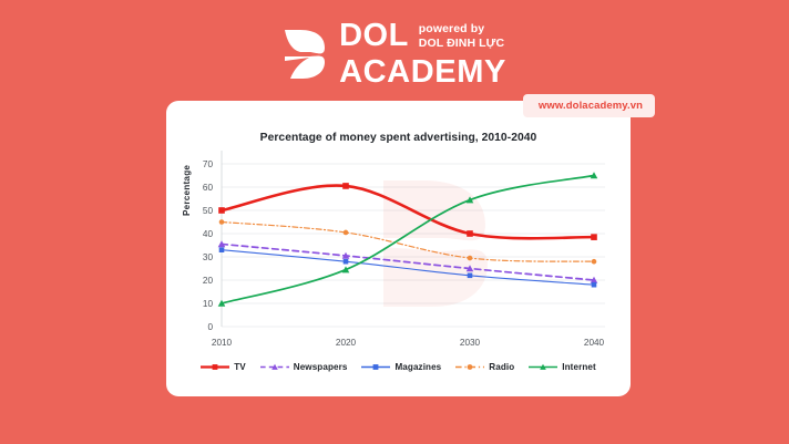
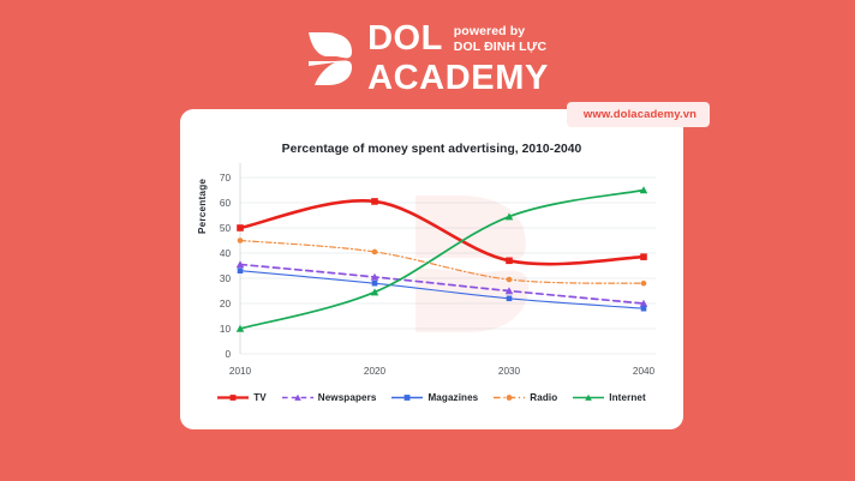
TV/2030: 40 -> 37
